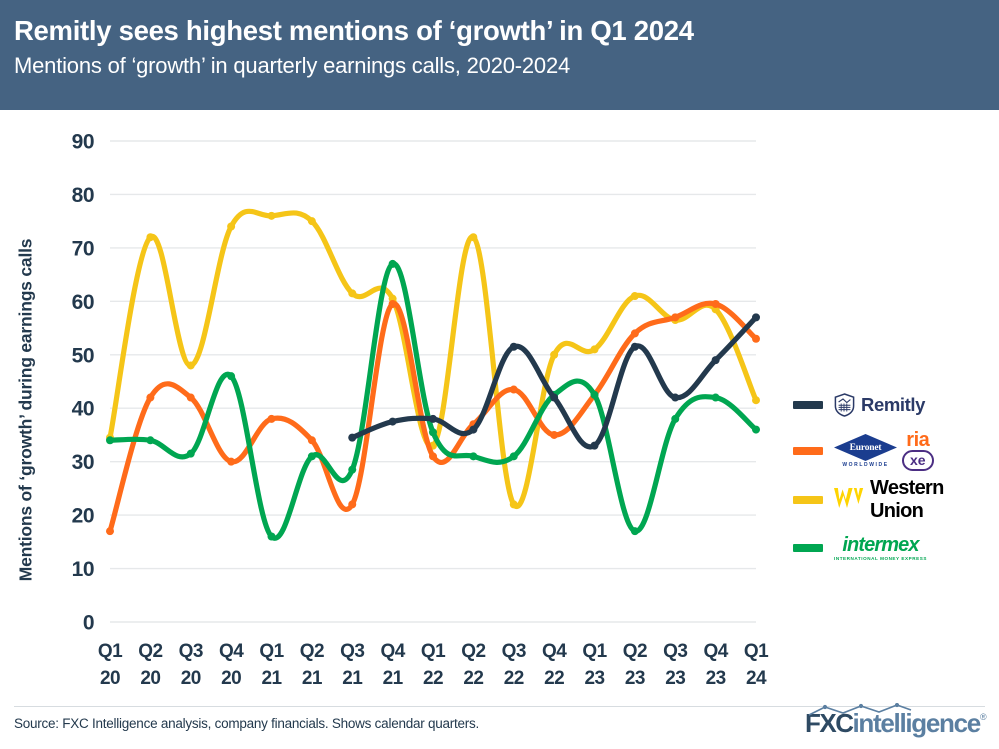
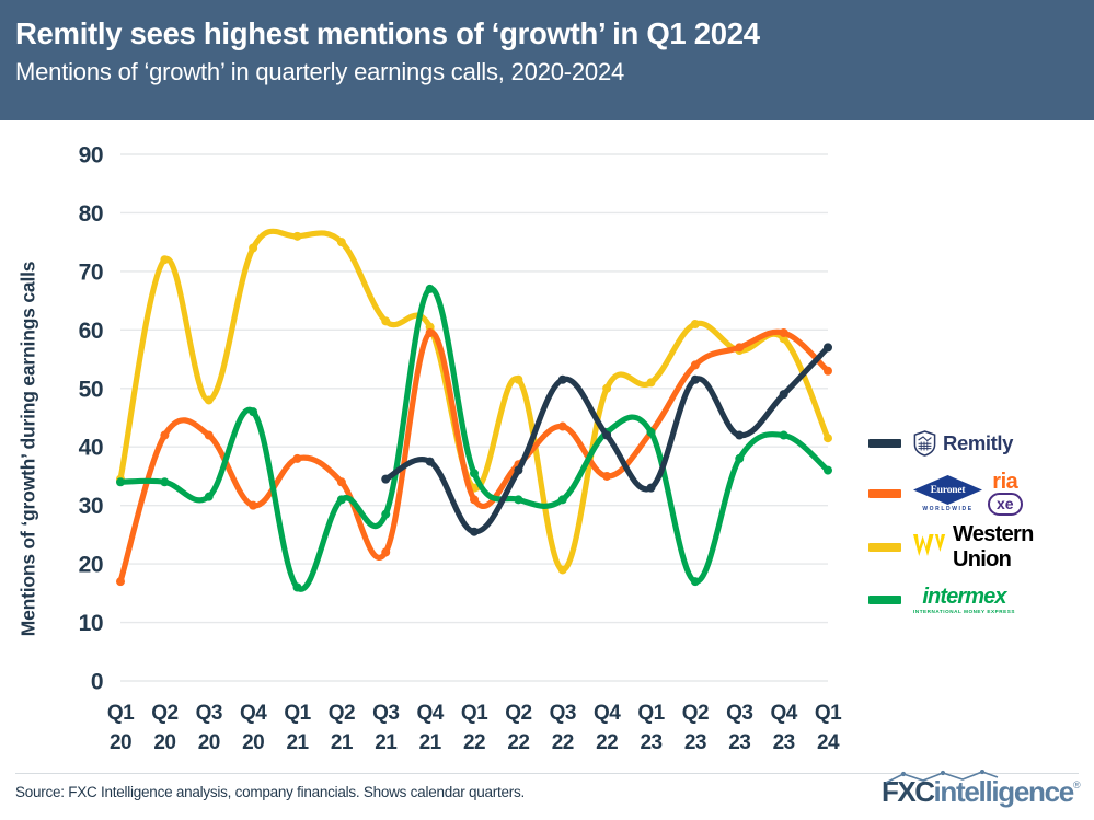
Remitly/Q1 22: 38 -> 26
Western Union/Q2 22: 72 -> 52
Western Union/Q3 22: 22 -> 19
